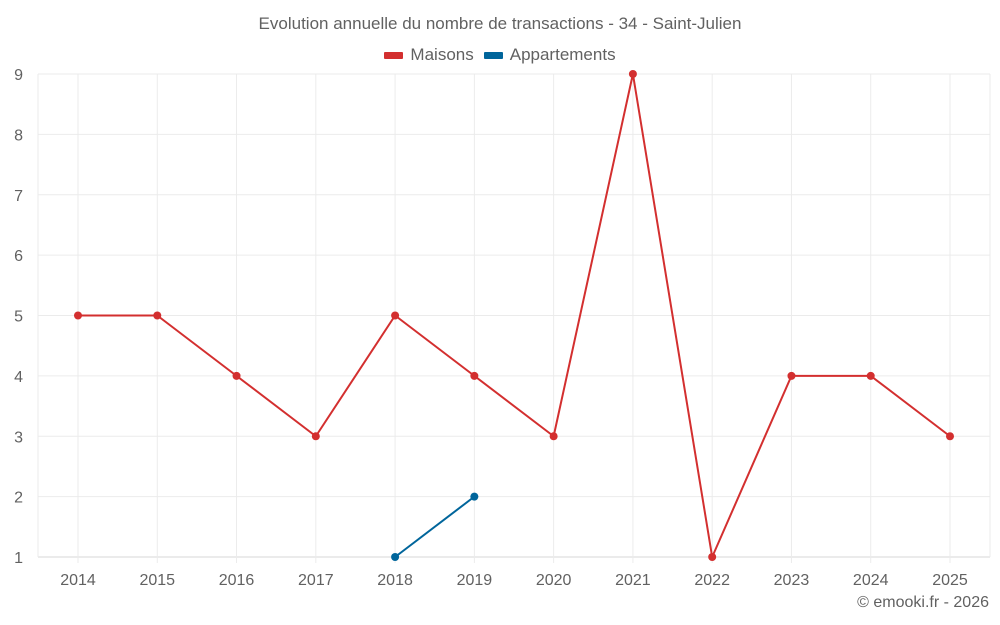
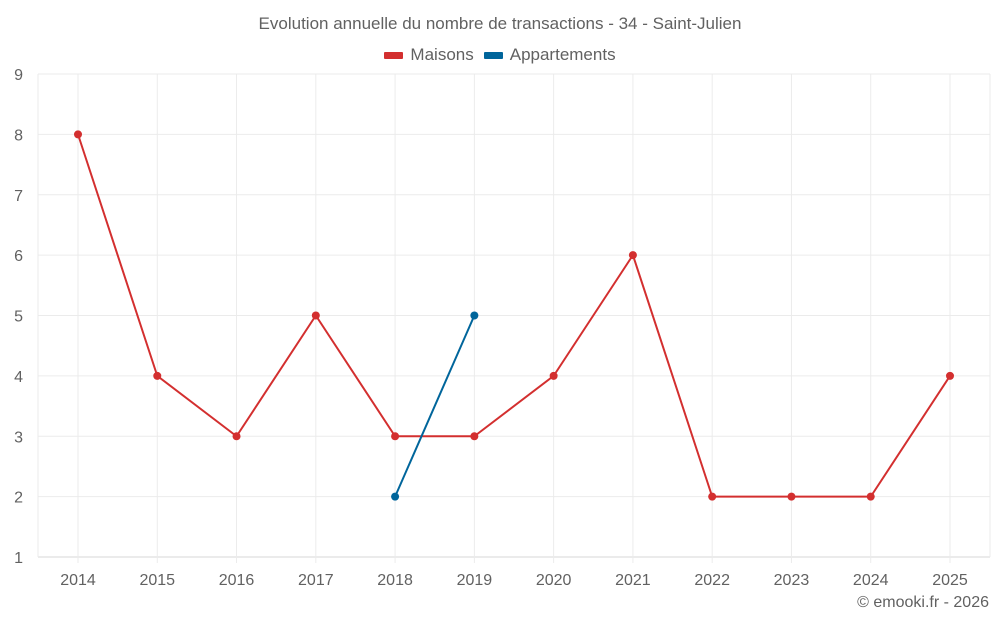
Maisons/2014: 5 -> 8
Maisons/2015: 5 -> 4
Maisons/2016: 4 -> 3
Maisons/2017: 3 -> 5
Maisons/2018: 5 -> 3
Appartements/2018: 1 -> 2
Maisons/2019: 4 -> 3
Appartements/2019: 2 -> 5
Maisons/2020: 3 -> 4
Maisons/2021: 9 -> 6
Maisons/2022: 1 -> 2
Maisons/2023: 4 -> 2
Maisons/2024: 4 -> 2
Maisons/2025: 3 -> 4
